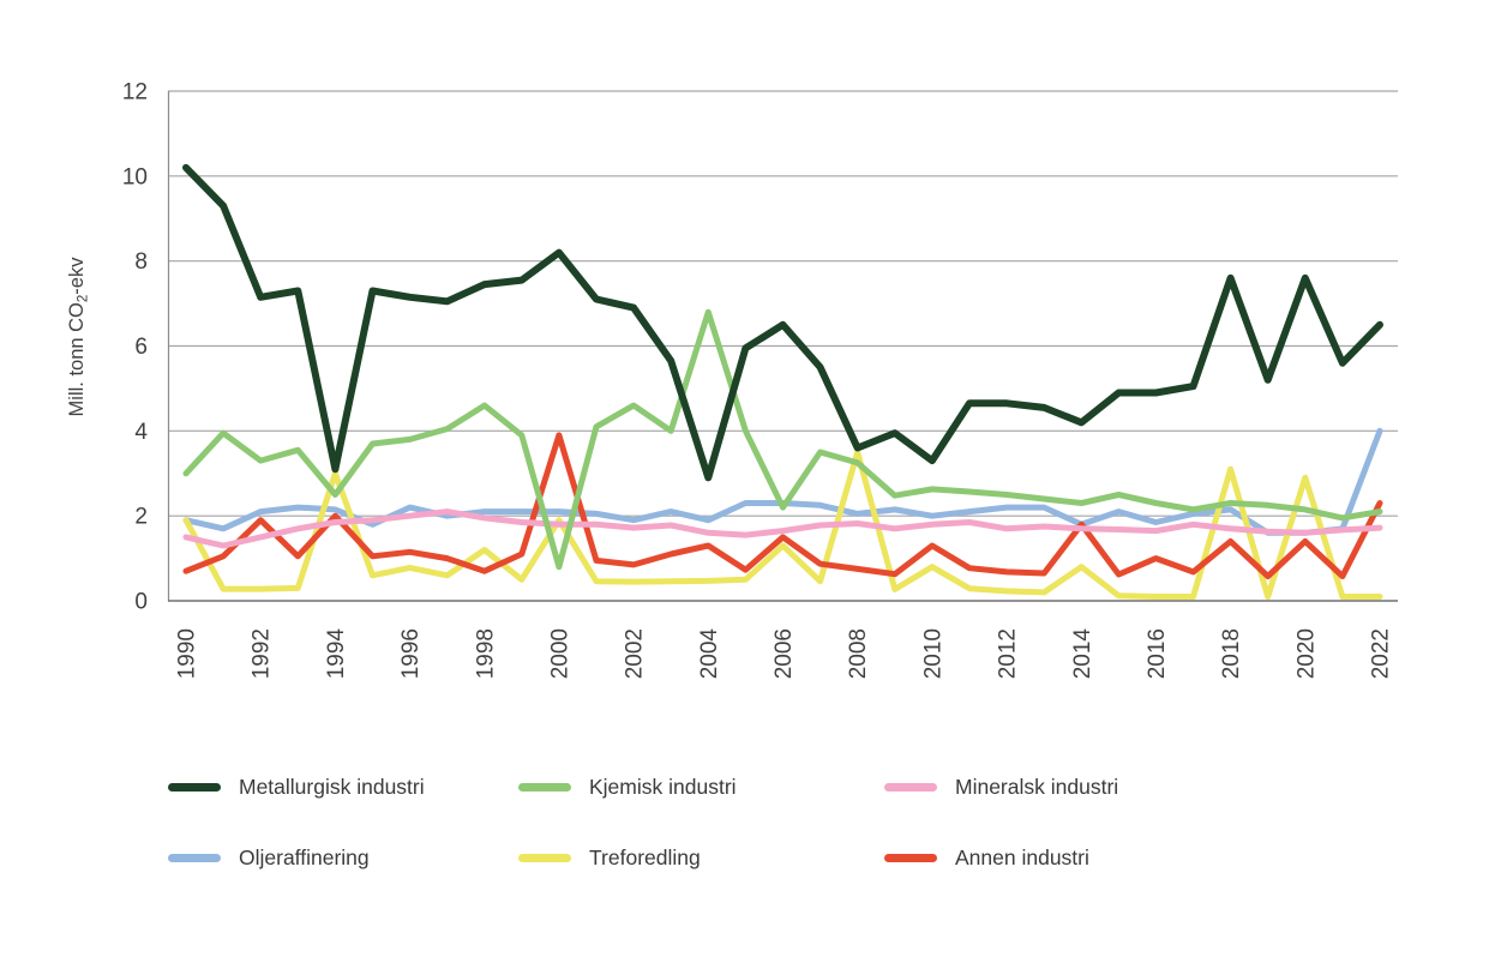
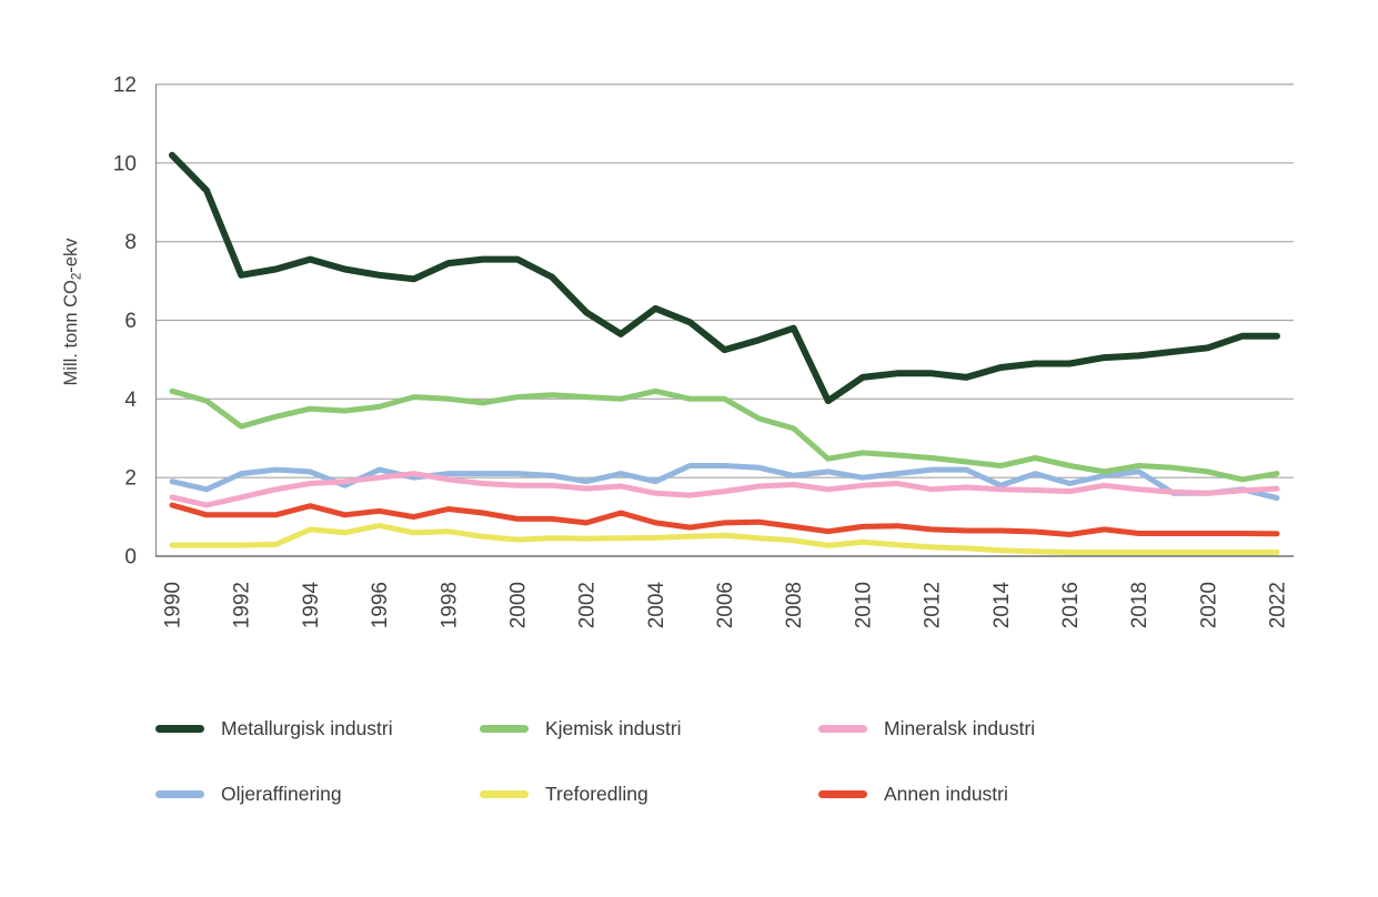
Kjemisk industri/1990: 3.0 -> 4.2
Treforedling/1990: 1.9 -> 0.3
Annen industri/1990: 0.7 -> 1.3
Annen industri/1992: 1.9 -> 1.1
Metallurgisk industri/1994: 3.1 -> 7.5
Kjemisk industri/1994: 2.5 -> 3.8
Treforedling/1994: 3.0 -> 0.7
Annen industri/1994: 2.0 -> 1.3
Kjemisk industri/1998: 4.6 -> 4.0
Treforedling/1998: 1.2 -> 0.6
Annen industri/1998: 0.7 -> 1.2
Metallurgisk industri/2000: 8.2 -> 7.5
Kjemisk industri/2000: 0.8 -> 4.0
Treforedling/2000: 1.9 -> 0.4
Annen industri/2000: 3.9 -> 0.9
Metallurgisk industri/2002: 6.9 -> 6.2
Kjemisk industri/2002: 4.6 -> 4.0
Metallurgisk industri/2004: 2.9 -> 6.3
Kjemisk industri/2004: 6.8 -> 4.2
Annen industri/2004: 1.3 -> 0.8
Metallurgisk industri/2006: 6.5 -> 5.2
Kjemisk industri/2006: 2.2 -> 4.0
Treforedling/2006: 1.3 -> 0.5
Annen industri/2006: 1.5 -> 0.8
Metallurgisk industri/2008: 3.6 -> 5.8
Treforedling/2008: 3.5 -> 0.4
Metallurgisk industri/2010: 3.3 -> 4.5
Treforedling/2010: 0.8 -> 0.4
Annen industri/2010: 1.3 -> 0.8
Metallurgisk industri/2014: 4.2 -> 4.8
Treforedling/2014: 0.8 -> 0.1
Annen industri/2014: 1.8 -> 0.7
Annen industri/2016: 1.0 -> 0.6
Metallurgisk industri/2018: 7.6 -> 5.1
Treforedling/2018: 3.1 -> 0.1
Annen industri/2018: 1.4 -> 0.6
Metallurgisk industri/2020: 7.6 -> 5.3
Treforedling/2020: 2.9 -> 0.1
Annen industri/2020: 1.4 -> 0.6
Metallurgisk industri/2022: 6.5 -> 5.6
Oljeraffinering/2022: 4.0 -> 1.5
Annen industri/2022: 2.3 -> 0.6
